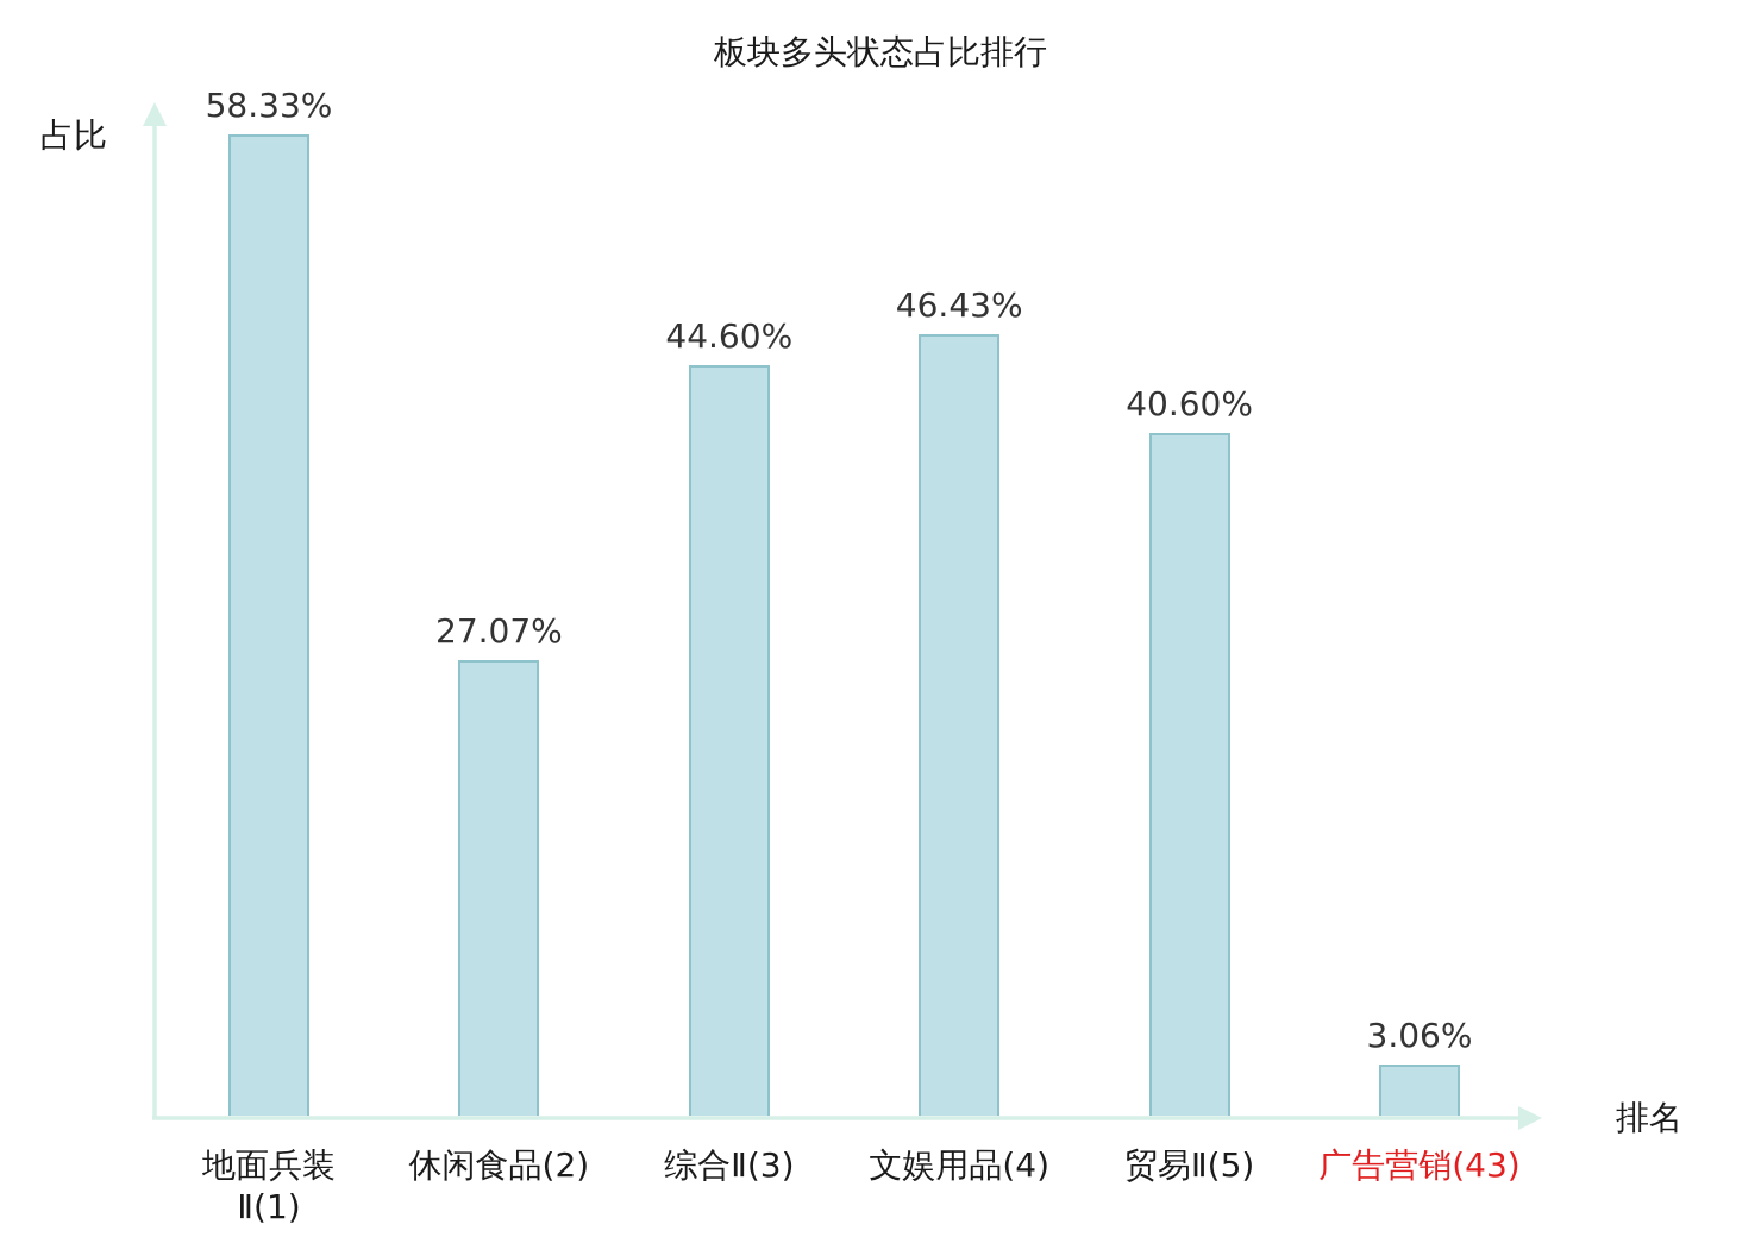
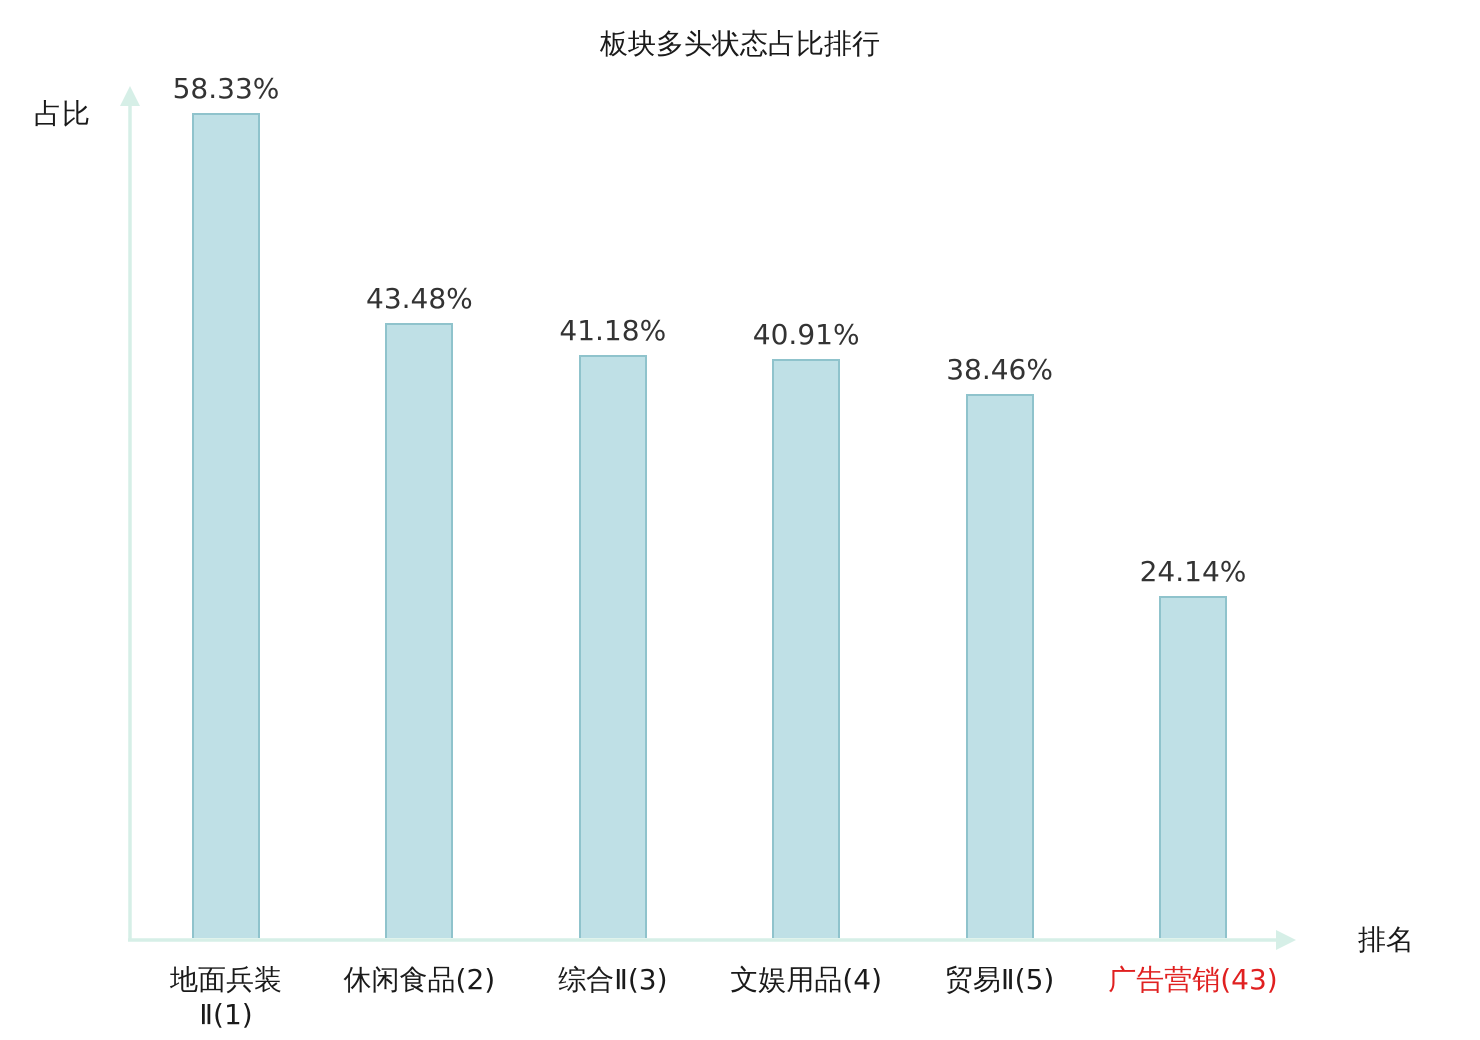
休闲食品(2): 27.07% -> 43.48%
综合Ⅱ(3): 44.60% -> 41.18%
文娱用品(4): 46.43% -> 40.91%
贸易Ⅱ(5): 40.60% -> 38.46%
广告营销(43): 3.06% -> 24.14%
